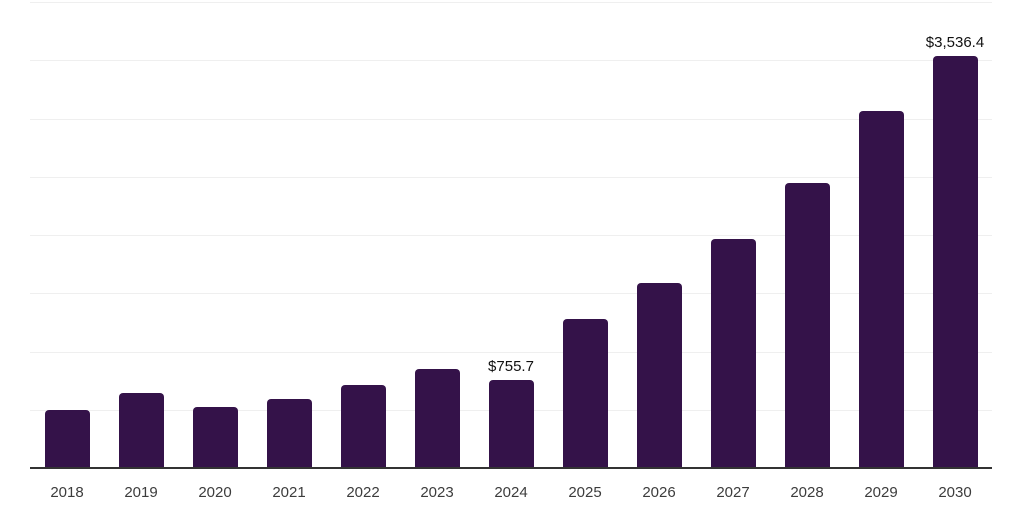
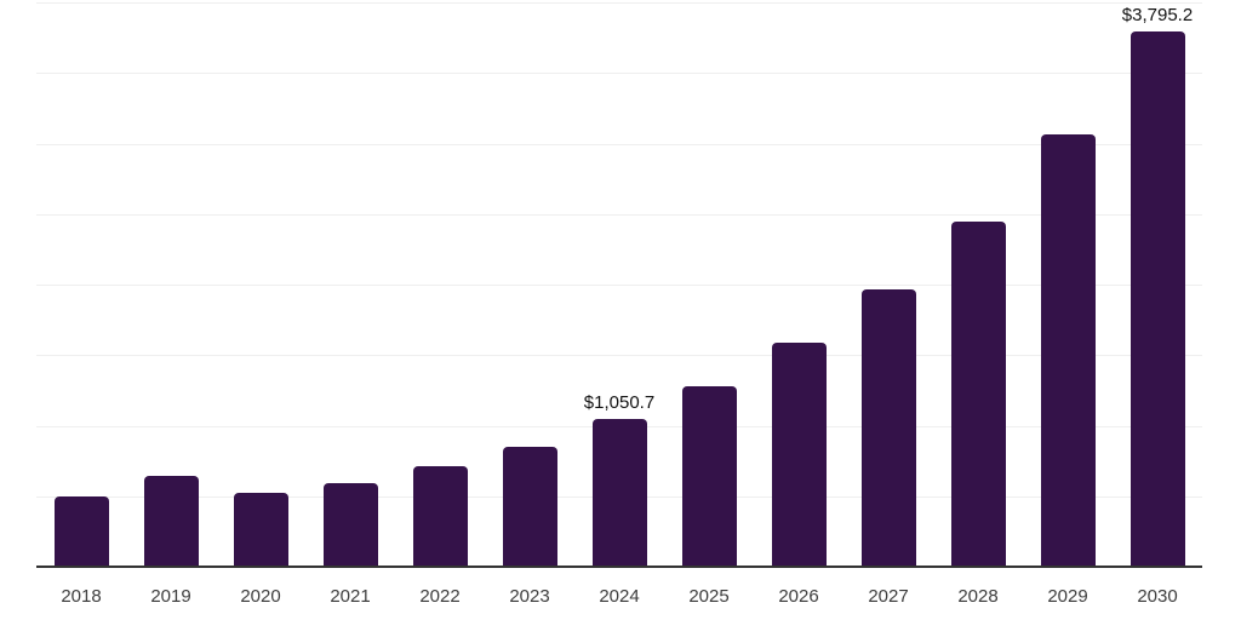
2024: $755.7 -> $1,050.7
2030: $3,536.4 -> $3,795.2
